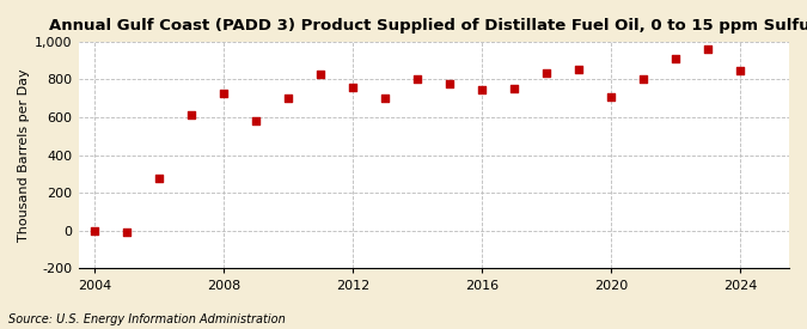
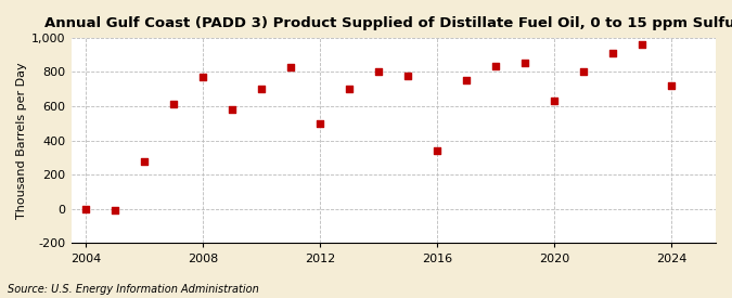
2008: 720 -> 770
2012: 760 -> 500
2016: 740 -> 340
2020: 700 -> 630
2024: 840 -> 720
